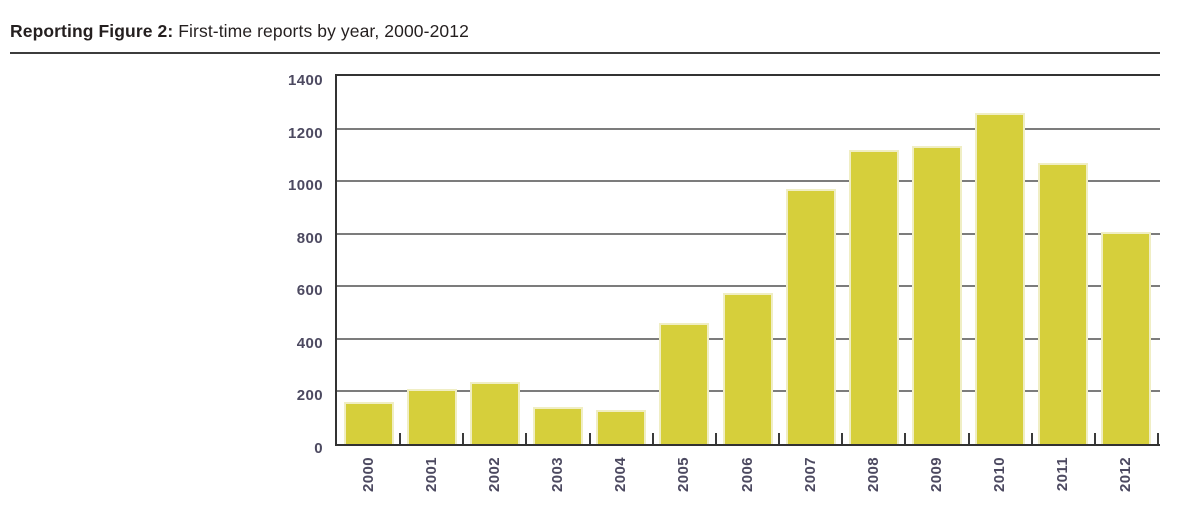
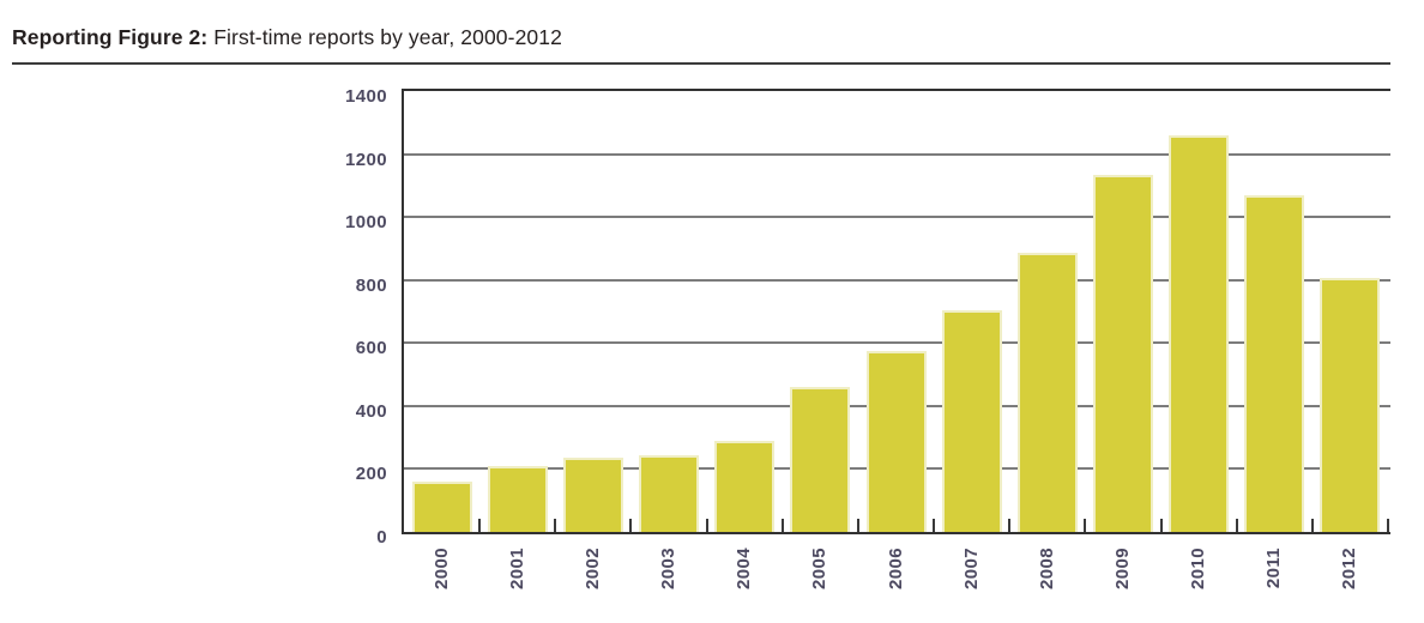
2003: 140 -> 240
2004: 130 -> 290
2007: 970 -> 700
2008: 1120 -> 880
